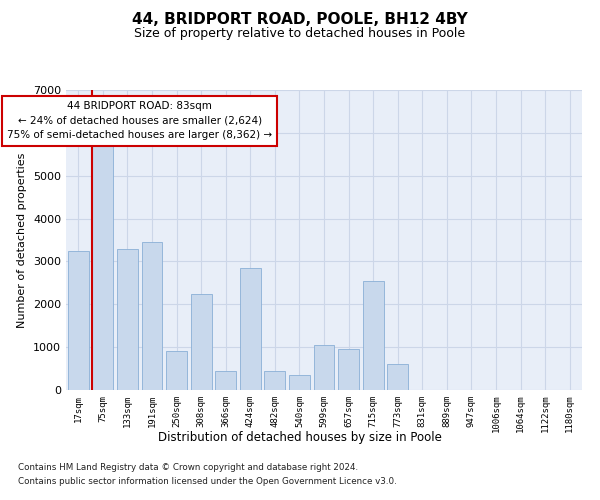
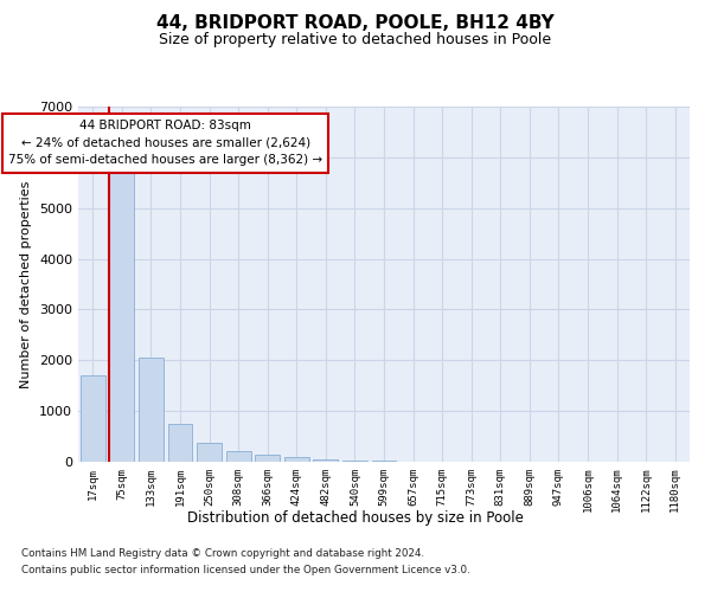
17sqm: 3250 -> 1700
133sqm: 3300 -> 2050
191sqm: 3450 -> 750
250sqm: 900 -> 380
308sqm: 2250 -> 210
366sqm: 450 -> 130
424sqm: 2850 -> 90
482sqm: 450 -> 60
540sqm: 350 -> 30
599sqm: 1050 -> 20
657sqm: 950 -> 10
715sqm: 2550 -> 0
773sqm: 600 -> 0
